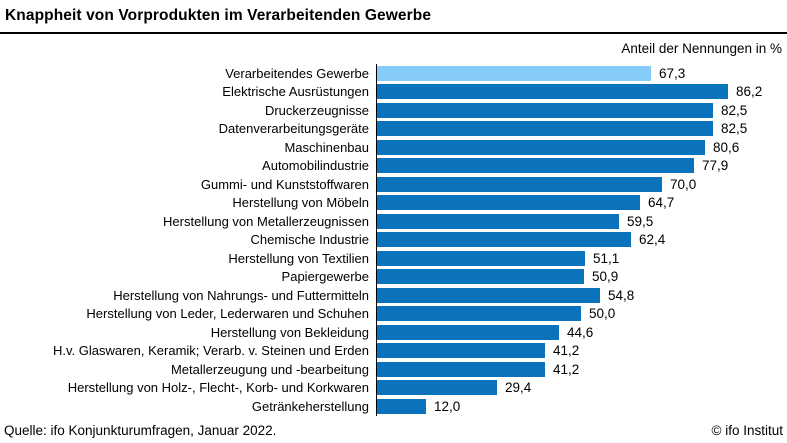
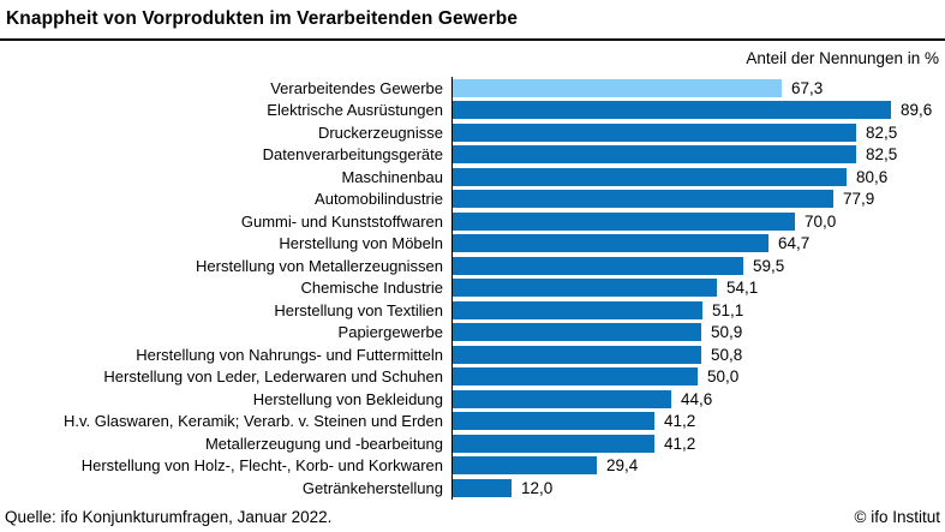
Elektrische Ausrüstungen: 86,2 -> 89,6
Chemische Industrie: 62,4 -> 54,1
Herstellung von Nahrungs- und Futtermitteln: 54,8 -> 50,8
